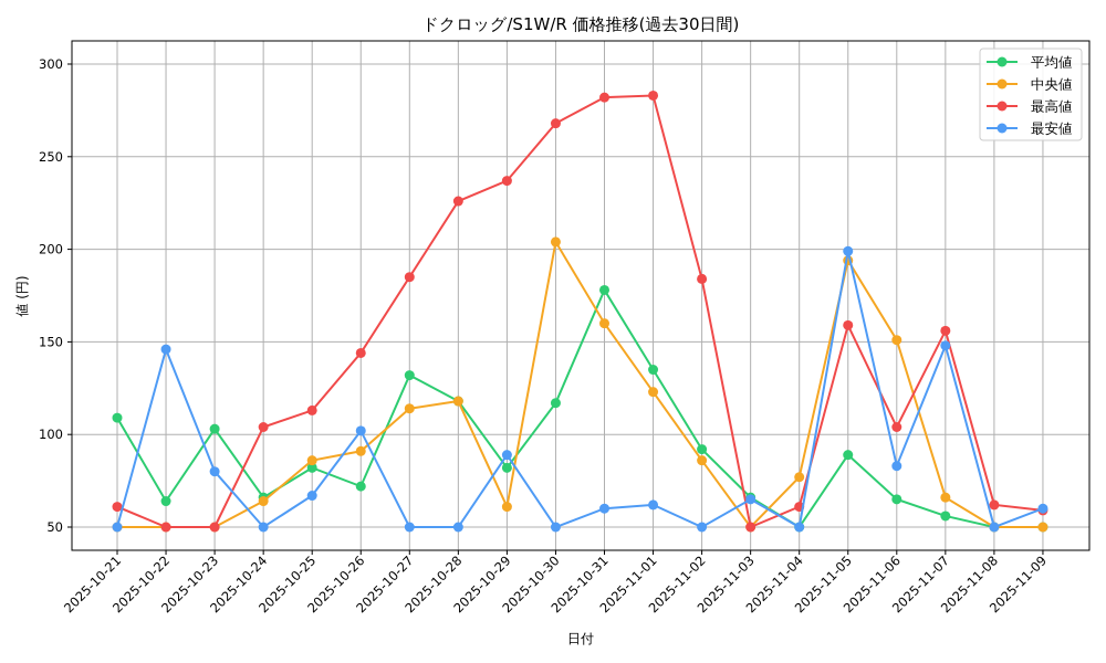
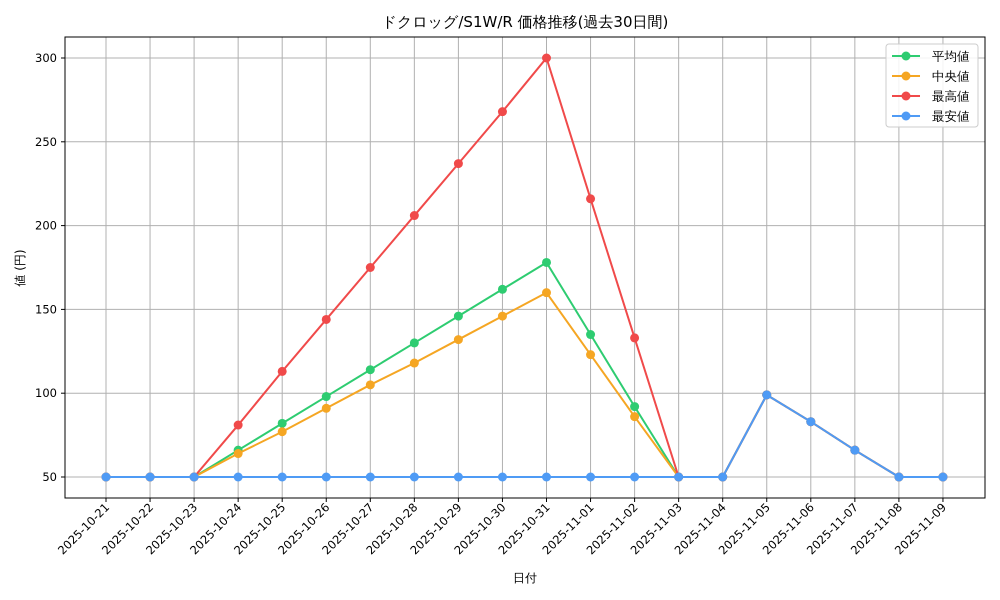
平均値/2025-10-21: 109 -> 50
最高値/2025-10-21: 61 -> 50
平均値/2025-10-22: 64 -> 50
最安値/2025-10-22: 146 -> 50
平均値/2025-10-23: 103 -> 50
最安値/2025-10-23: 80 -> 50
最高値/2025-10-24: 104 -> 81
中央値/2025-10-25: 86 -> 77
最安値/2025-10-25: 67 -> 50
平均値/2025-10-26: 72 -> 98
最安値/2025-10-26: 102 -> 50
平均値/2025-10-27: 132 -> 114
中央値/2025-10-27: 114 -> 105
最高値/2025-10-27: 185 -> 175
平均値/2025-10-28: 118 -> 130
最高値/2025-10-28: 226 -> 206
平均値/2025-10-29: 82 -> 146
中央値/2025-10-29: 61 -> 132
最安値/2025-10-29: 89 -> 50
平均値/2025-10-30: 117 -> 162
中央値/2025-10-30: 204 -> 146
最高値/2025-10-31: 282 -> 300
最安値/2025-10-31: 60 -> 50
最高値/2025-11-01: 283 -> 216
最安値/2025-11-01: 62 -> 50
最高値/2025-11-02: 184 -> 133
平均値/2025-11-03: 66 -> 50
最安値/2025-11-03: 65 -> 50
中央値/2025-11-04: 77 -> 50
最高値/2025-11-04: 61 -> 50
平均値/2025-11-05: 89 -> 99
中央値/2025-11-05: 194 -> 99
最高値/2025-11-05: 159 -> 99
最安値/2025-11-05: 199 -> 99
平均値/2025-11-06: 65 -> 83
中央値/2025-11-06: 151 -> 83
最高値/2025-11-06: 104 -> 83
平均値/2025-11-07: 56 -> 66
最高値/2025-11-07: 156 -> 66
最安値/2025-11-07: 148 -> 66
最高値/2025-11-08: 62 -> 50
最高値/2025-11-09: 59 -> 50
最安値/2025-11-09: 60 -> 50
